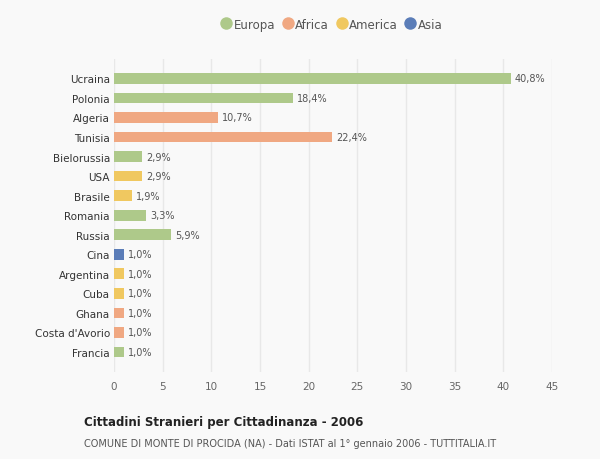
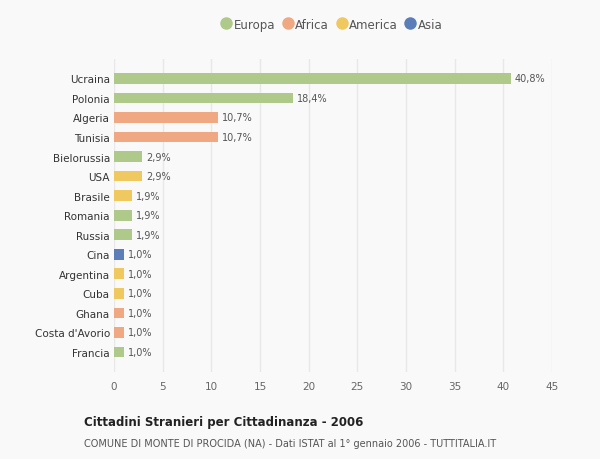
Tunisia: 22,4% -> 10,7%
Romania: 3,3% -> 1,9%
Russia: 5,9% -> 1,9%
